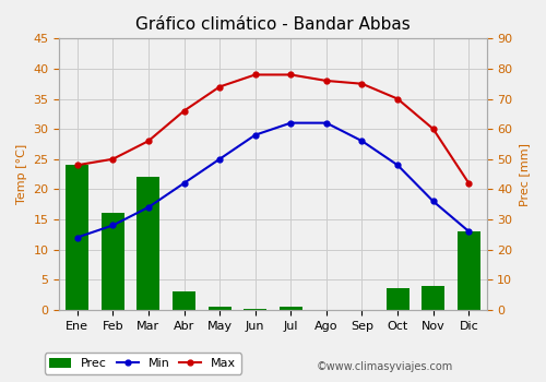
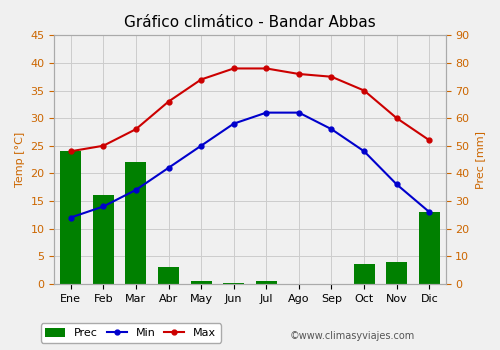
Max/Dic: 21.0 -> 26.0
